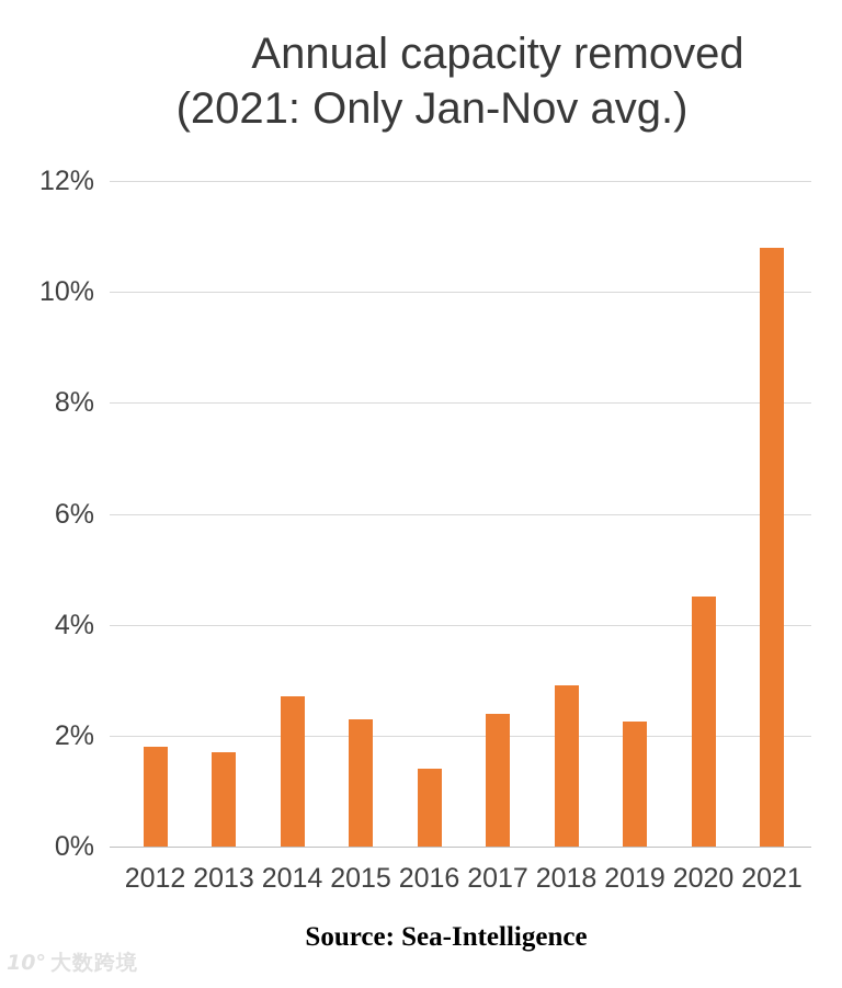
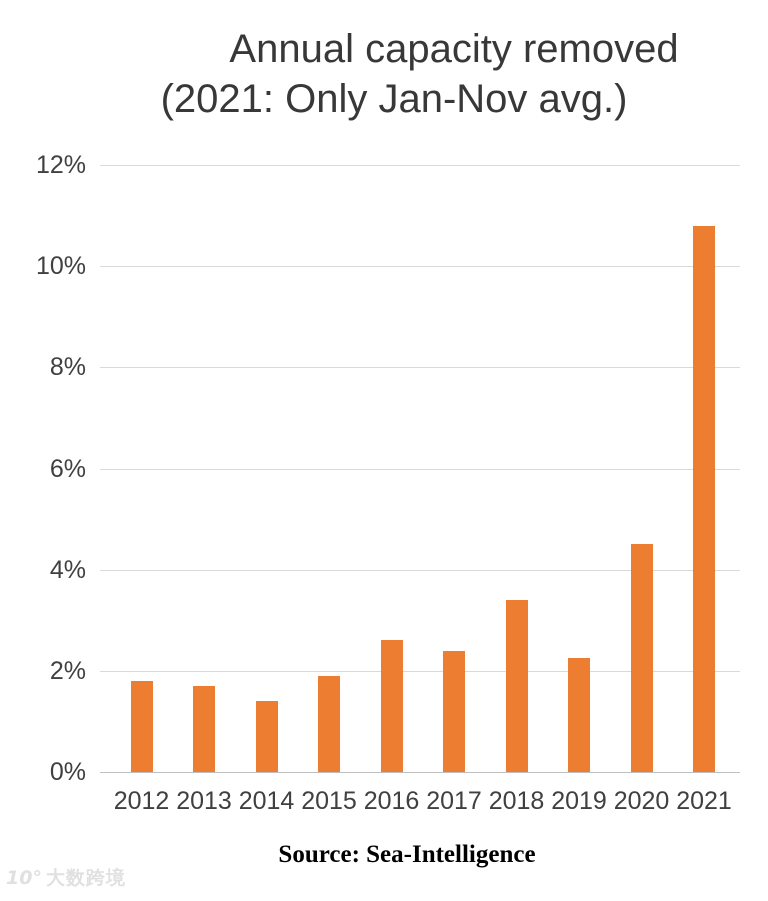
2014: 2.7% -> 1.4%
2015: 2.3% -> 1.9%
2016: 1.4% -> 2.6%
2018: 2.9% -> 3.4%
